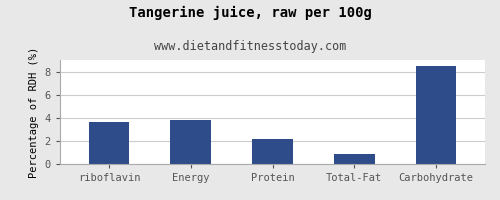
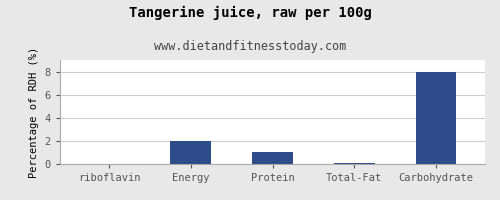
riboflavin: 3.6 -> 0.0
Energy: 3.8 -> 2.0
Protein: 2.2 -> 1.0
Total-Fat: 0.9 -> 0.1
Carbohydrate: 8.5 -> 8.0
